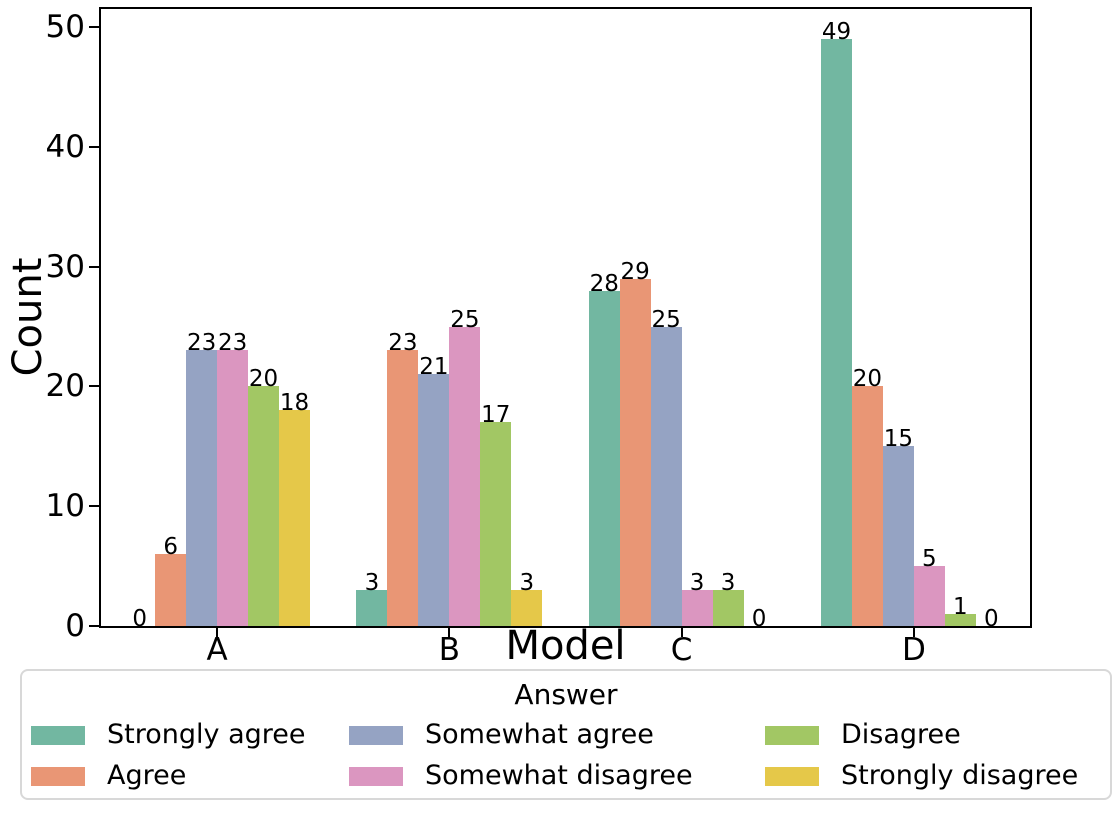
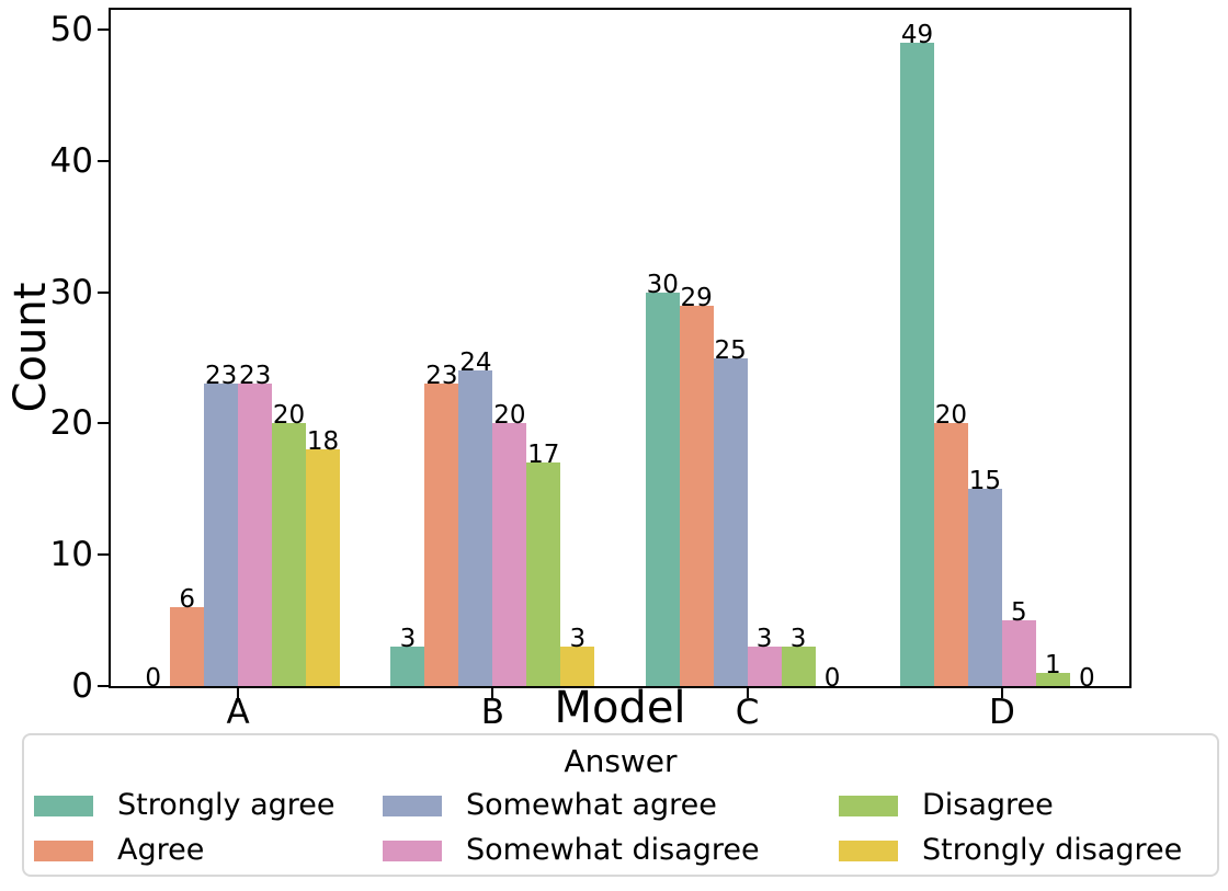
Somewhat agree/B: 21 -> 24
Somewhat disagree/B: 25 -> 20
Strongly agree/C: 28 -> 30
